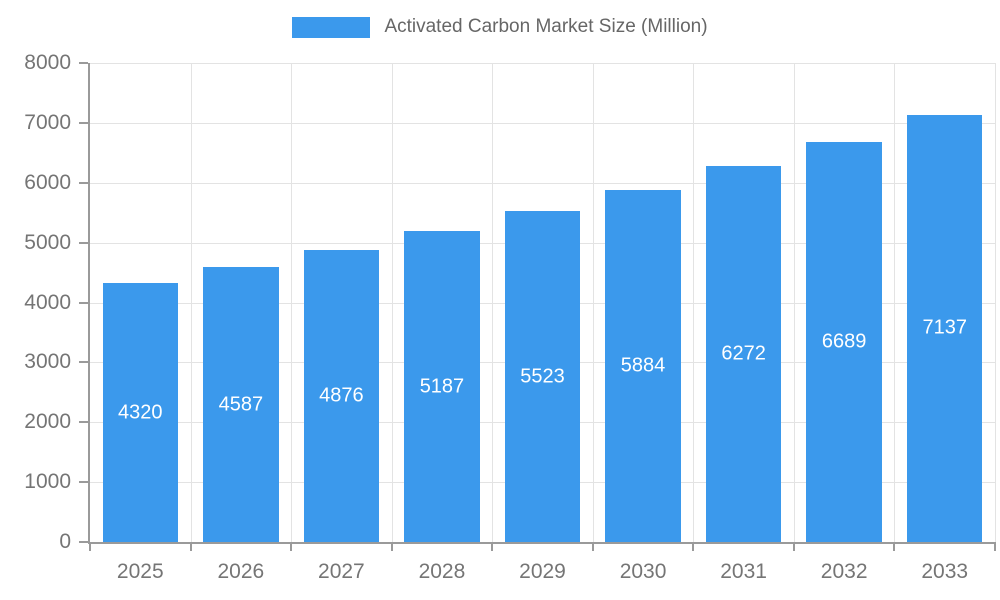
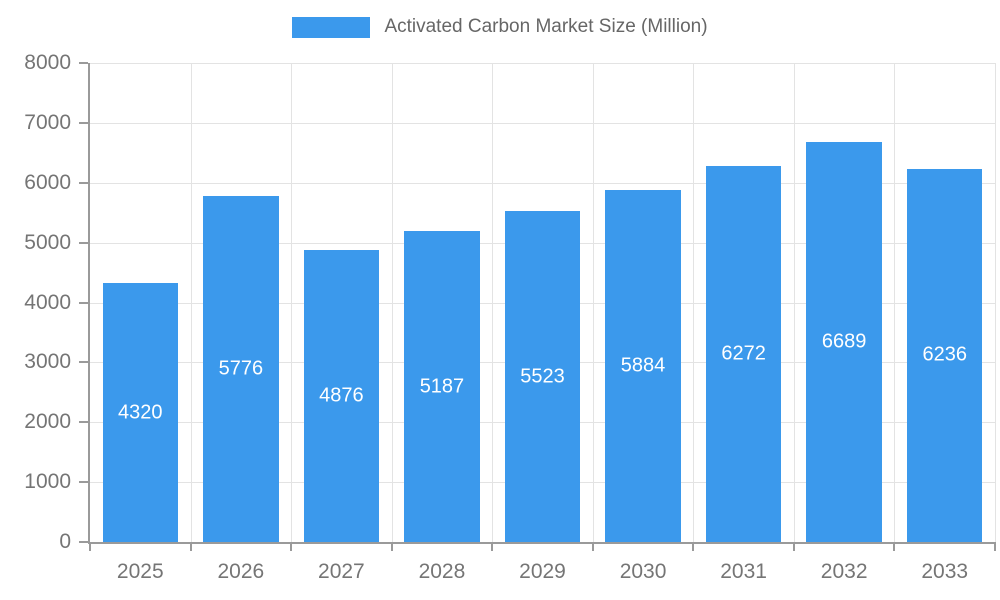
2026: 4587 -> 5776
2033: 7137 -> 6236
